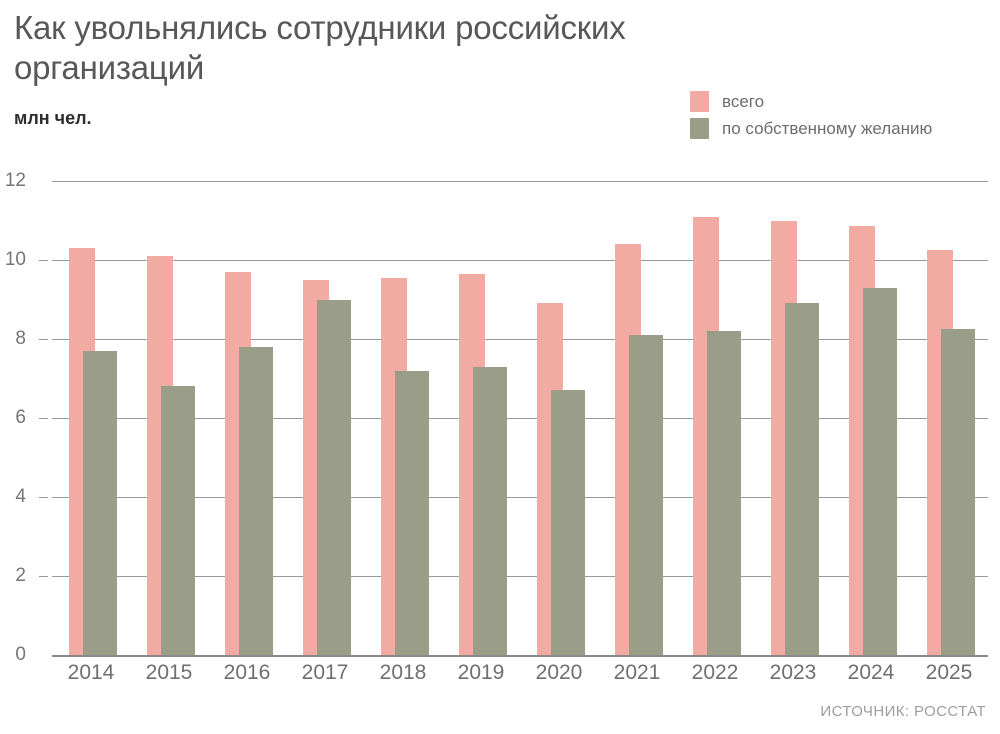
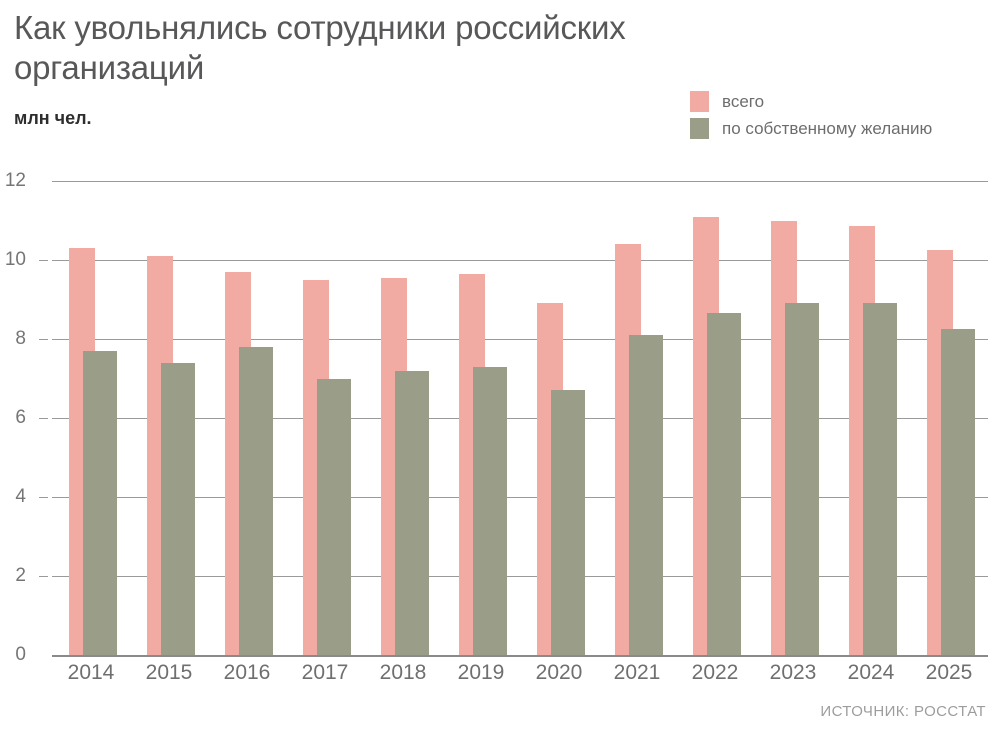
по собственному желанию/2015: 6.8 -> 7.4
по собственному желанию/2017: 9.0 -> 7.0
по собственному желанию/2022: 8.2 -> 8.7
по собственному желанию/2024: 9.3 -> 8.9
